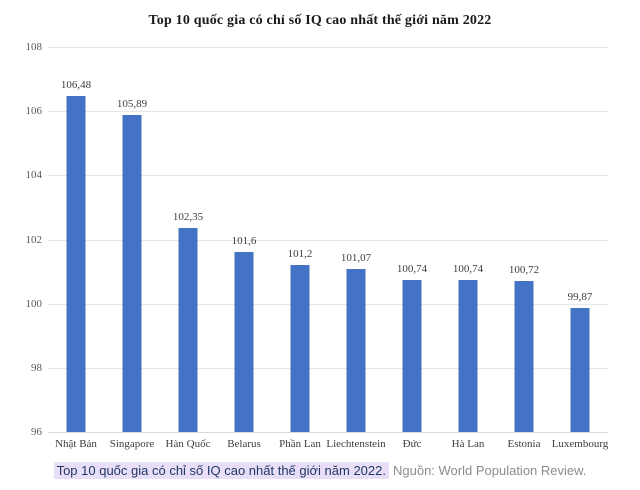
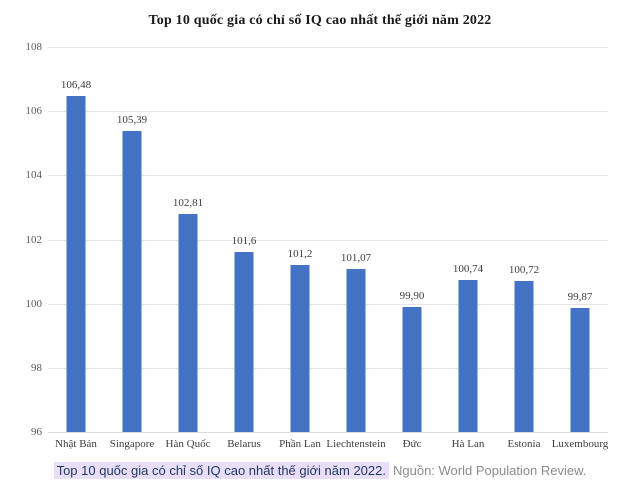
Singapore: 105,89 -> 105,39
Hàn Quốc: 102,35 -> 102,81
Đức: 100,74 -> 99,90
